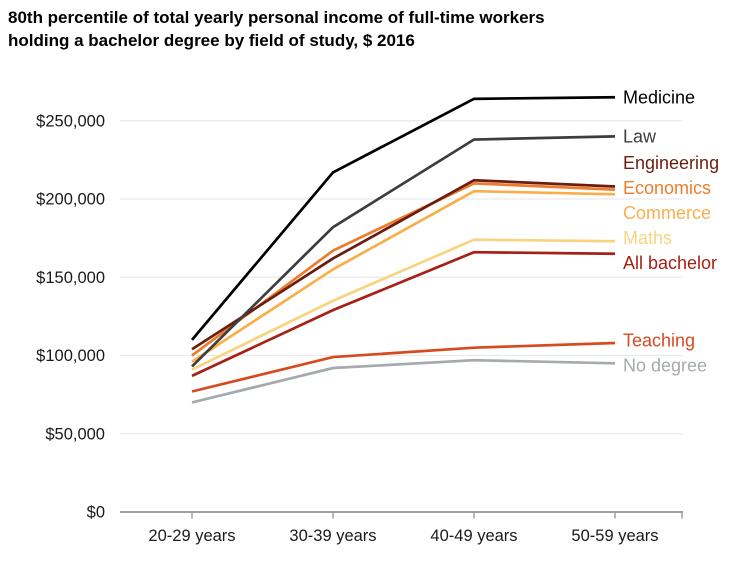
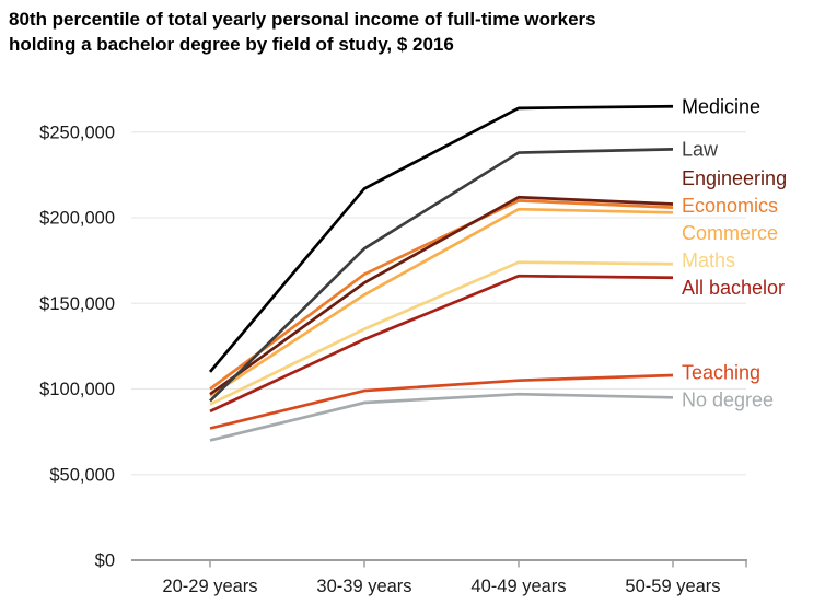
Engineering/20-29 years: $104000 -> $97000
